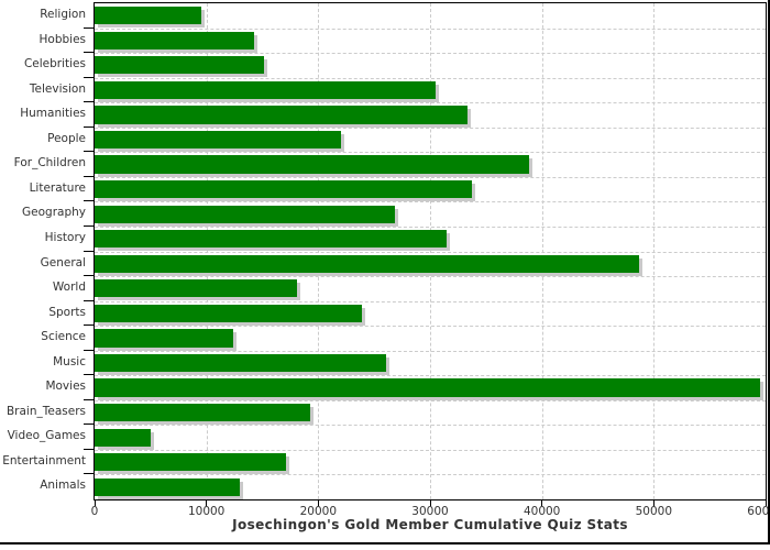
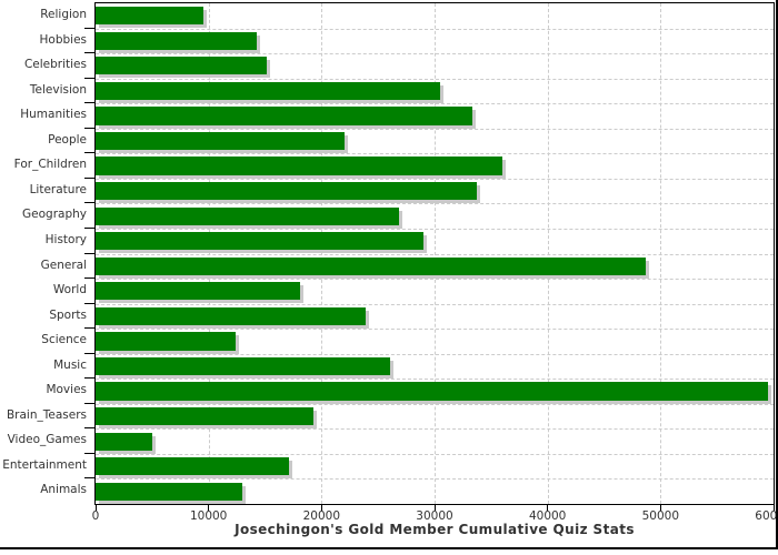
For_Children: 39000 -> 36000
History: 32000 -> 29000
